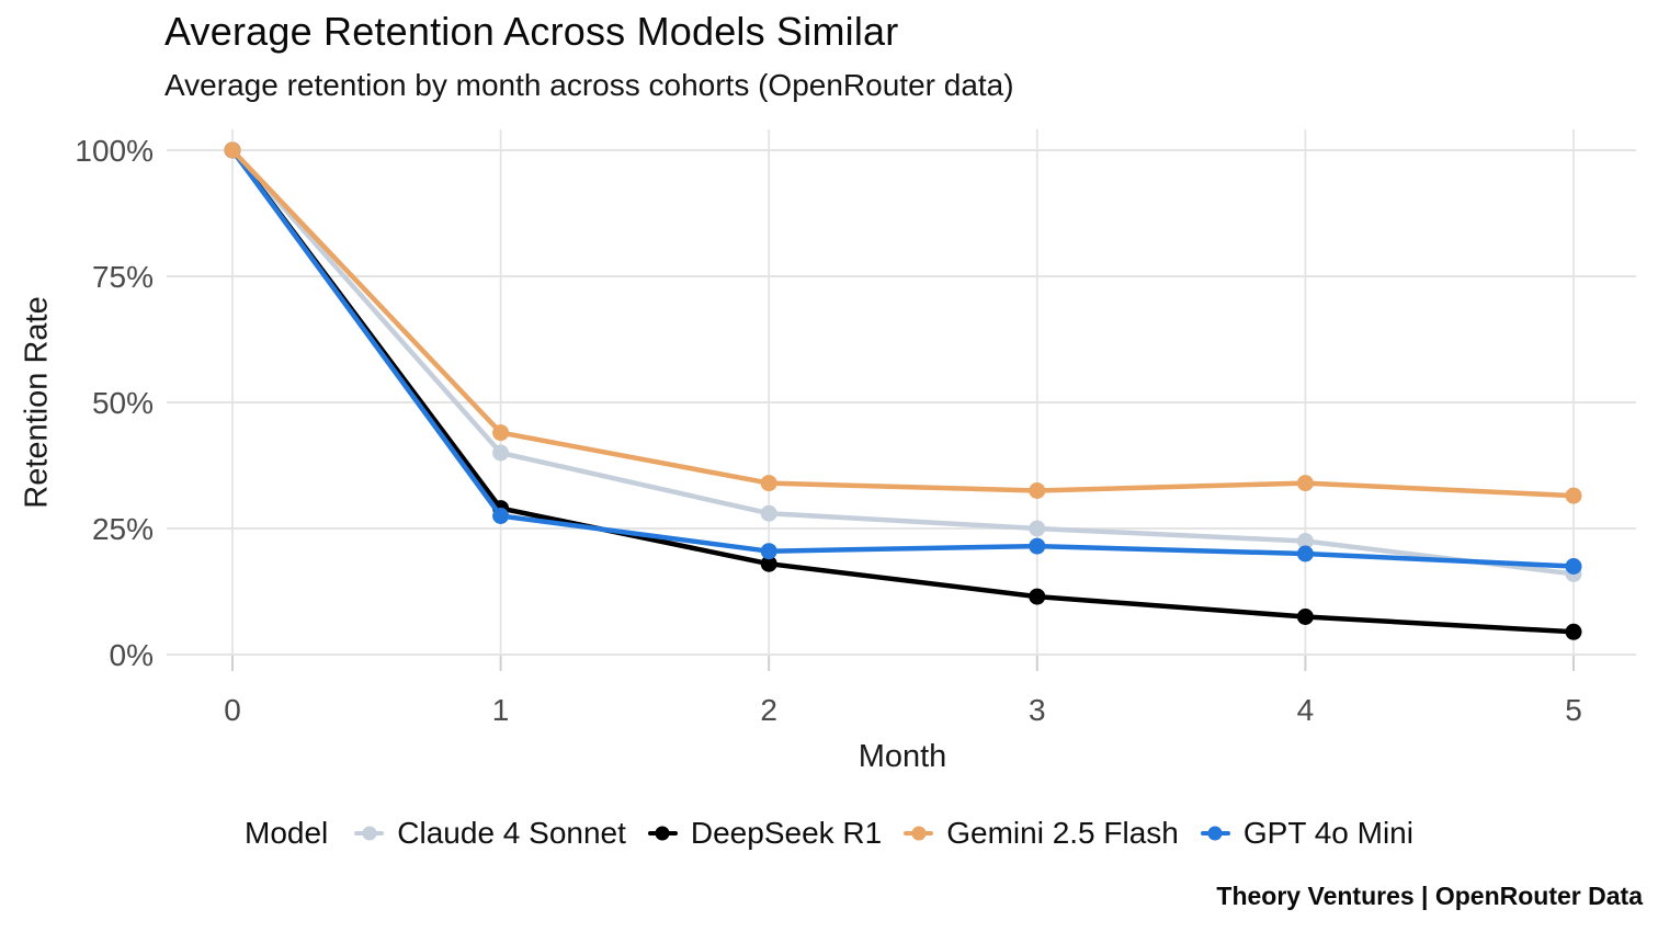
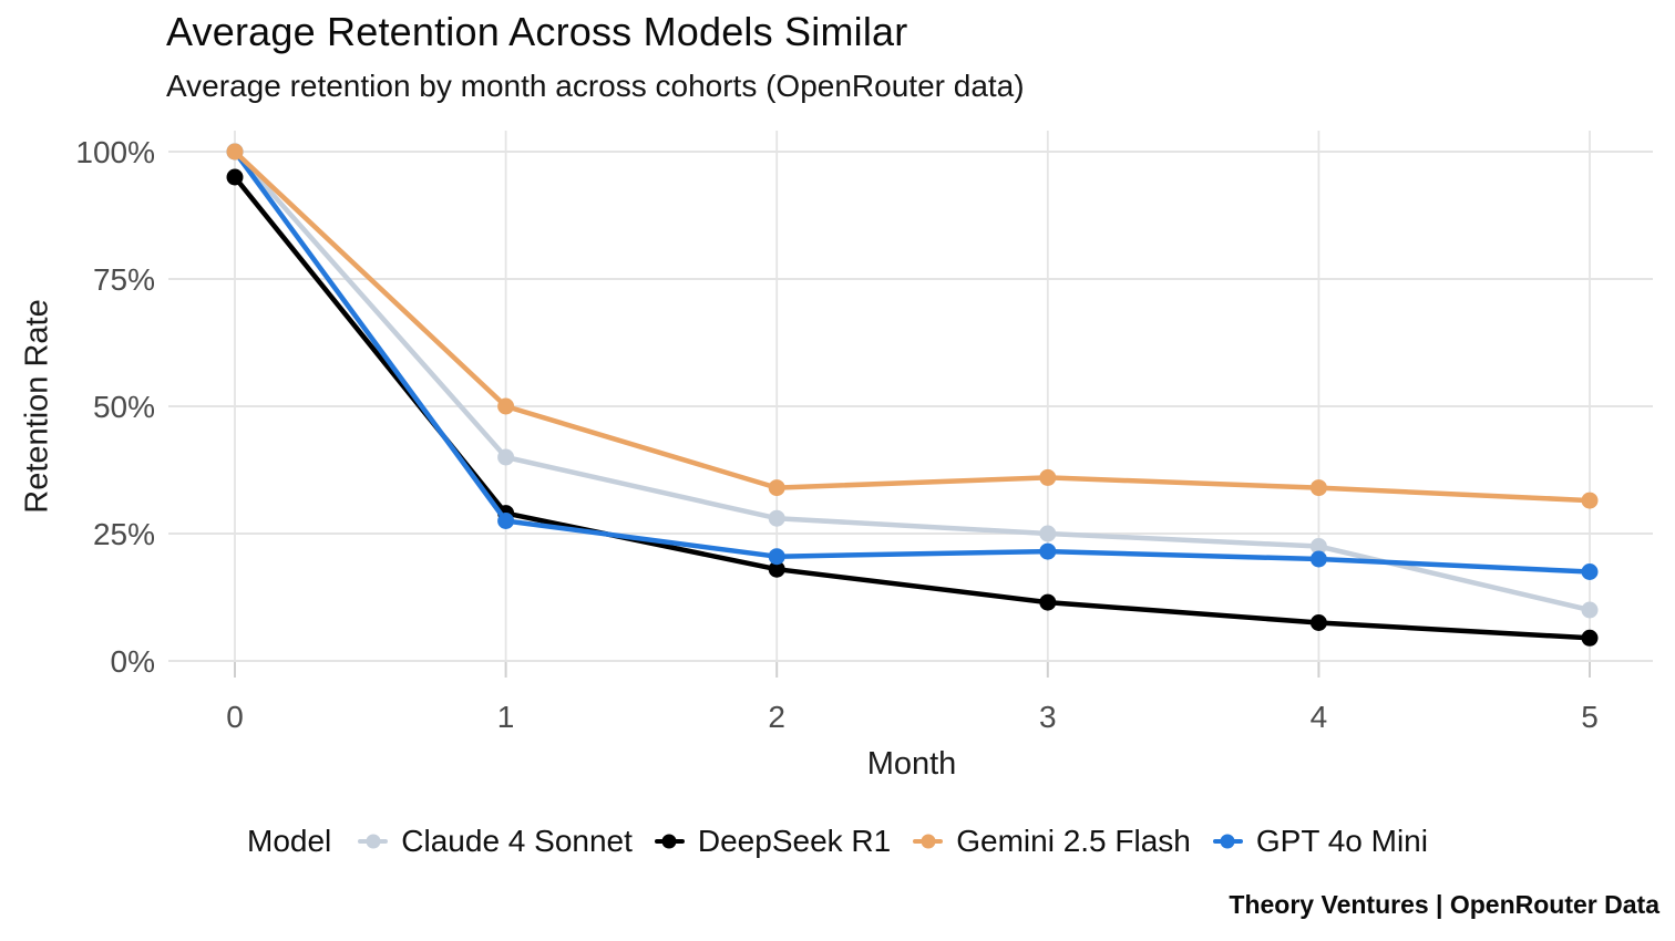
DeepSeek R1/0: 100% -> 95%
Gemini 2.5 Flash/1: 44% -> 50%
Gemini 2.5 Flash/3: 32% -> 36%
Claude 4 Sonnet/5: 16% -> 10%
